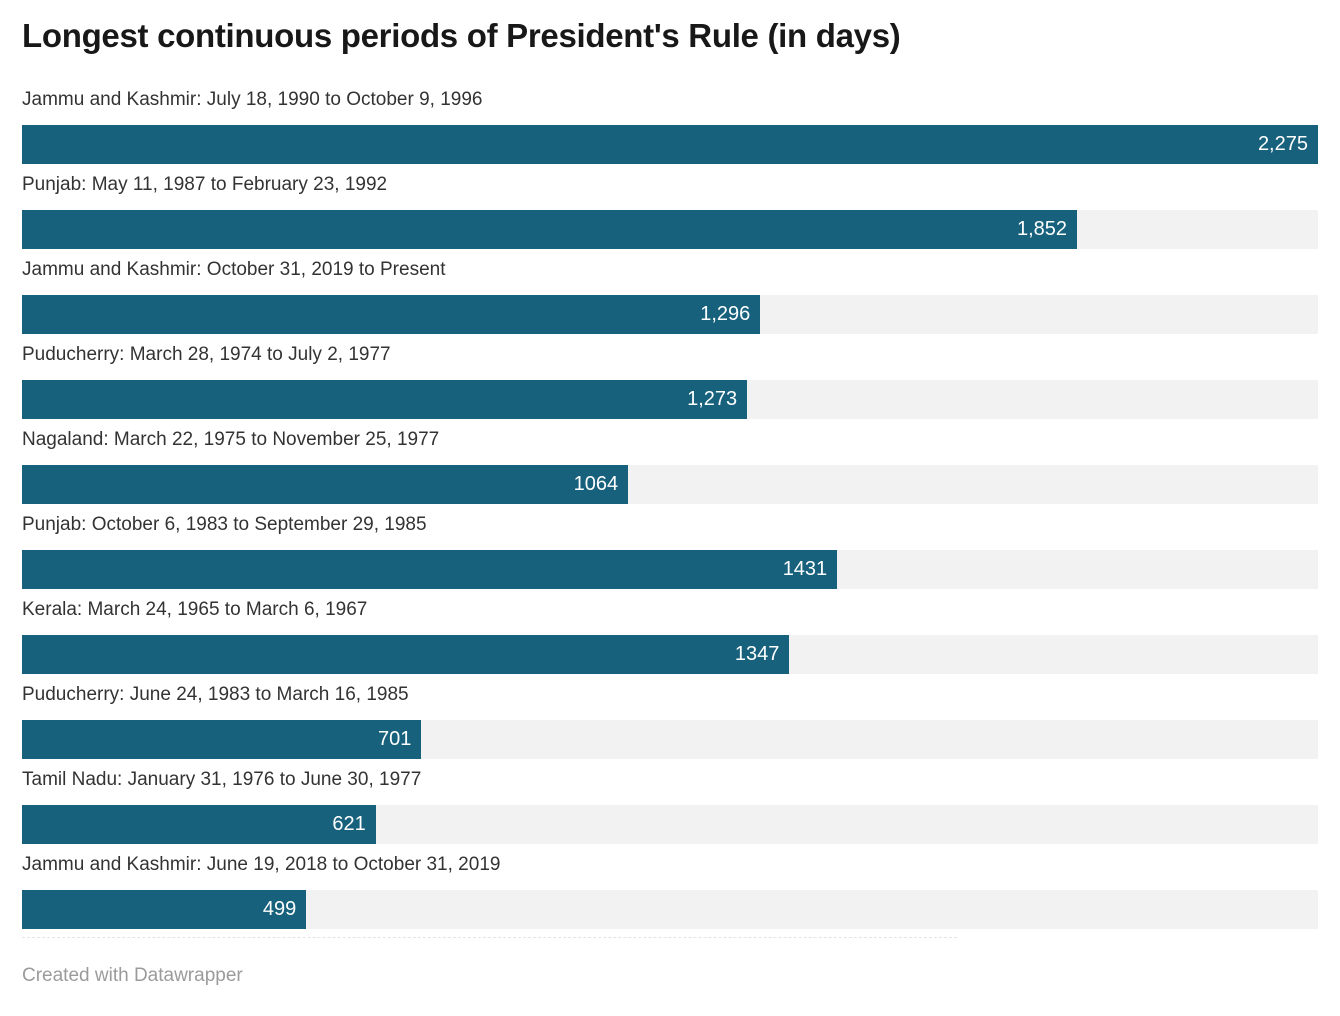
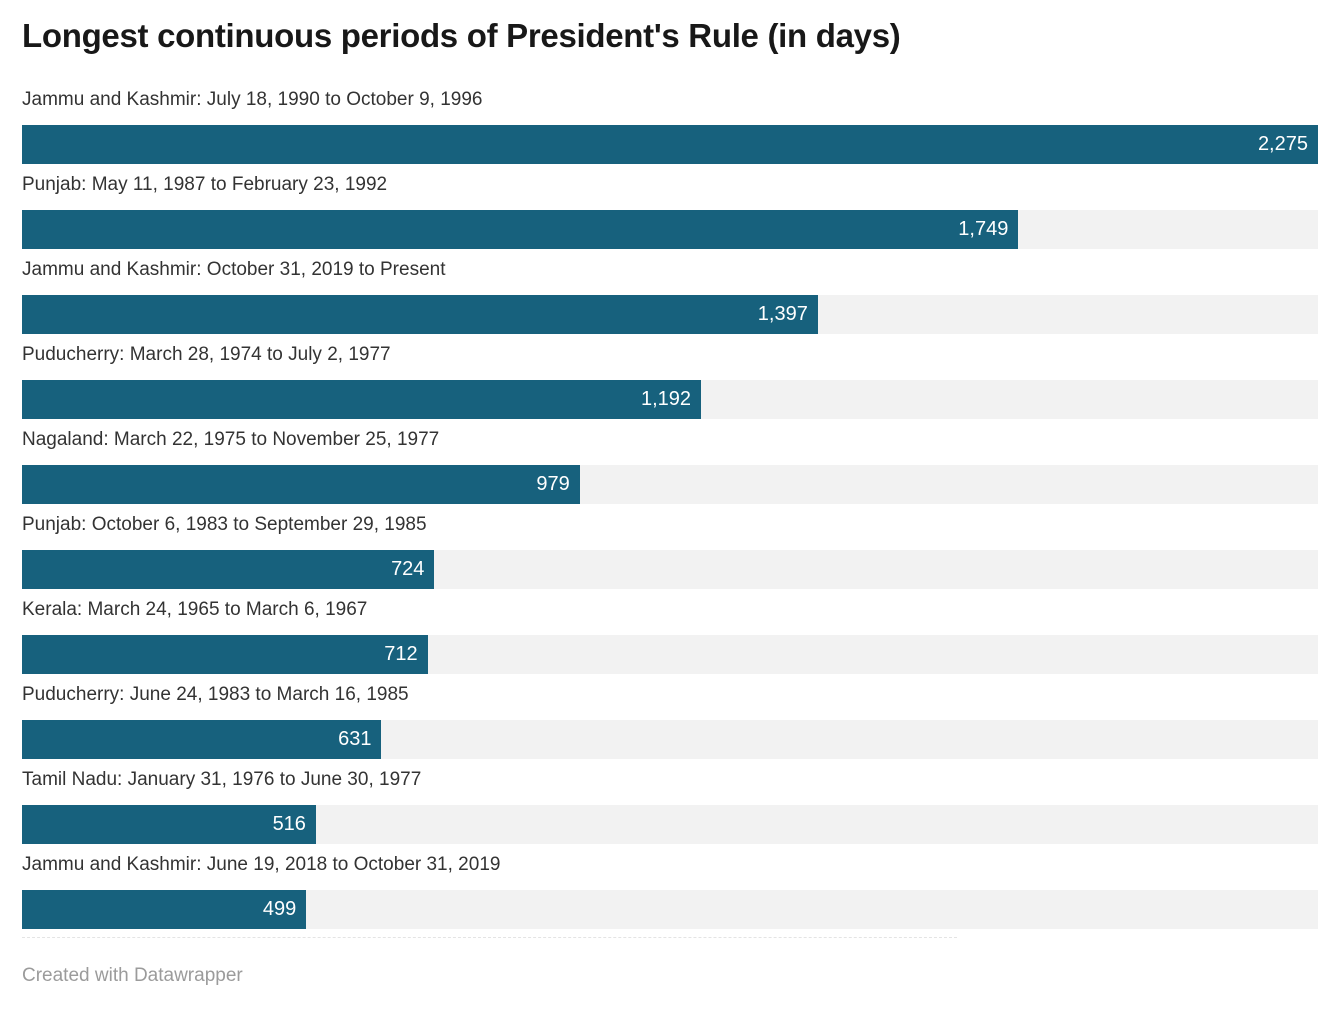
Punjab: May 11, 1987 to February 23, 1992: 1,852 -> 1,749
Jammu and Kashmir: October 31, 2019 to Present: 1,296 -> 1,397
Puducherry: March 28, 1974 to July 2, 1977: 1,273 -> 1,192
Nagaland: March 22, 1975 to November 25, 1977: 1064 -> 979
Punjab: October 6, 1983 to September 29, 1985: 1431 -> 724
Kerala: March 24, 1965 to March 6, 1967: 1347 -> 712
Puducherry: June 24, 1983 to March 16, 1985: 701 -> 631
Tamil Nadu: January 31, 1976 to June 30, 1977: 621 -> 516
